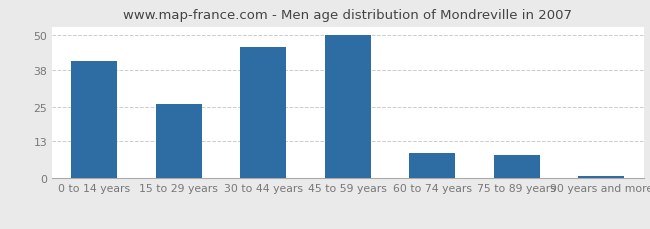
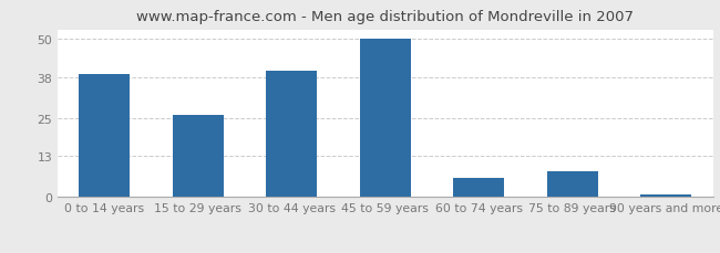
0 to 14 years: 41 -> 39
30 to 44 years: 46 -> 40
60 to 74 years: 9 -> 6
